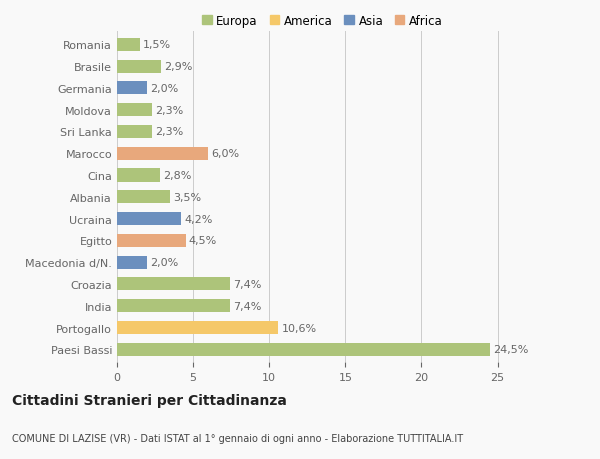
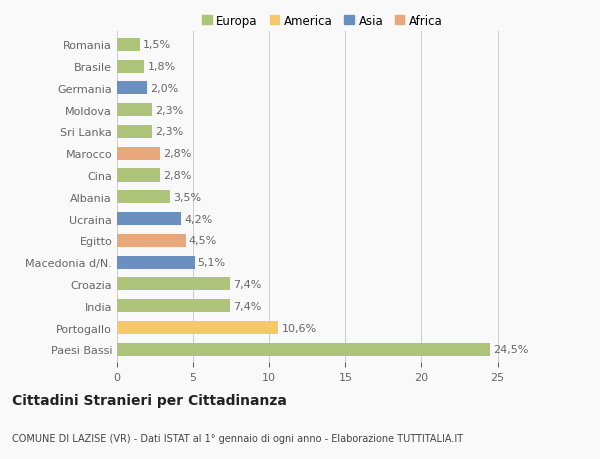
Brasile: 2,9% -> 1,8%
Marocco: 6,0% -> 2,8%
Macedonia d/N.: 2,0% -> 5,1%
